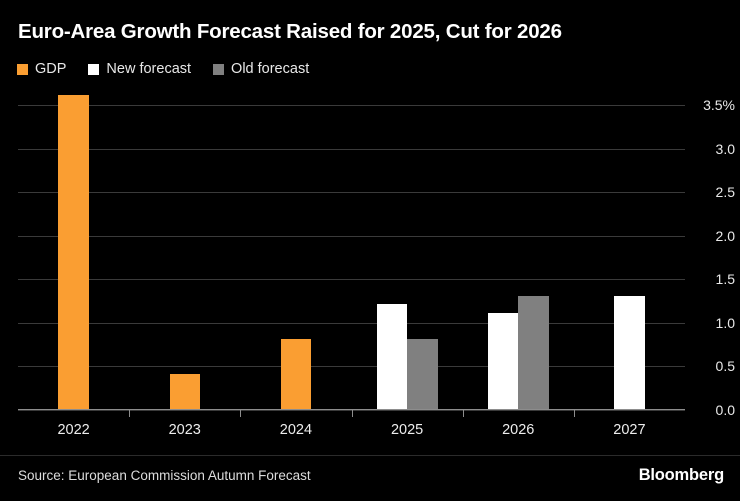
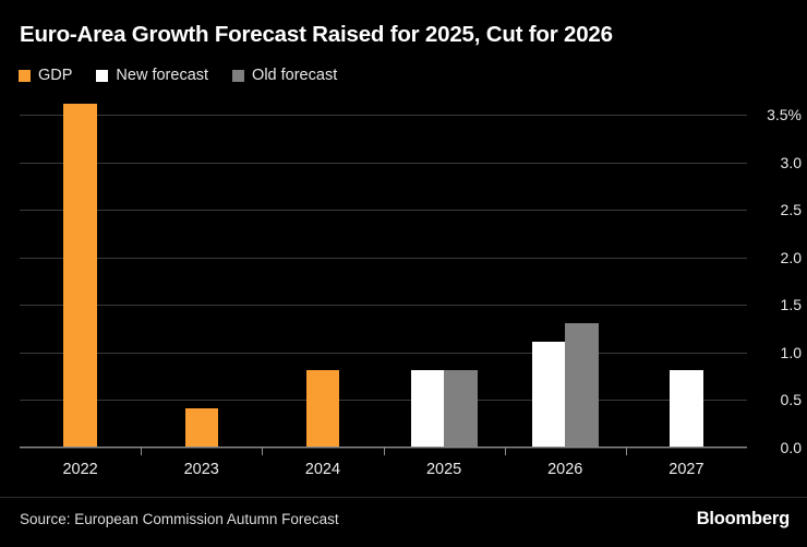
New forecast/2025: 1.2% -> 0.8%
New forecast/2027: 1.3% -> 0.8%
